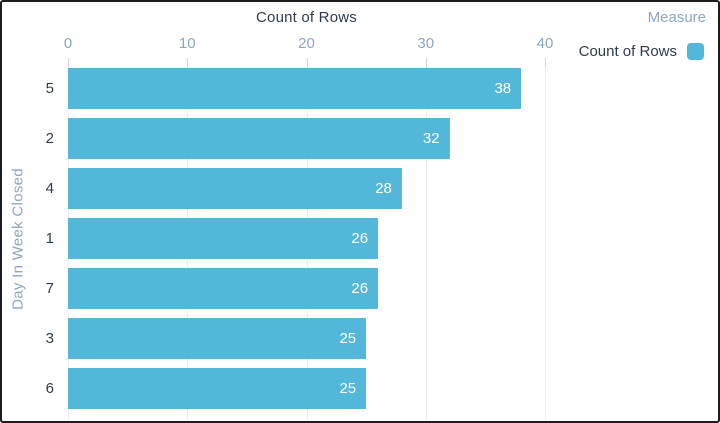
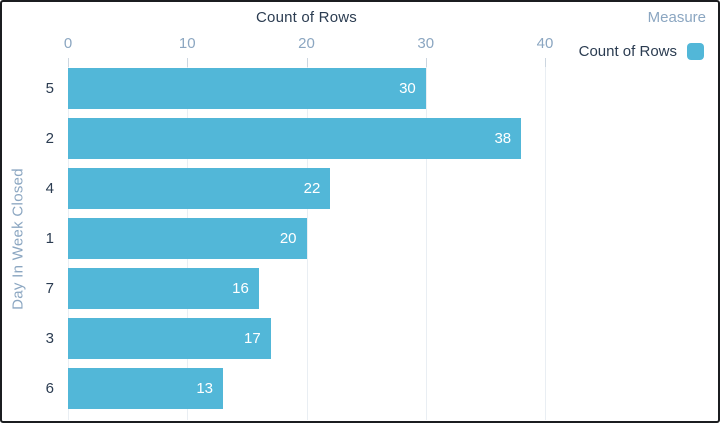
5: 38 -> 30
2: 32 -> 38
4: 28 -> 22
1: 26 -> 20
7: 26 -> 16
3: 25 -> 17
6: 25 -> 13
